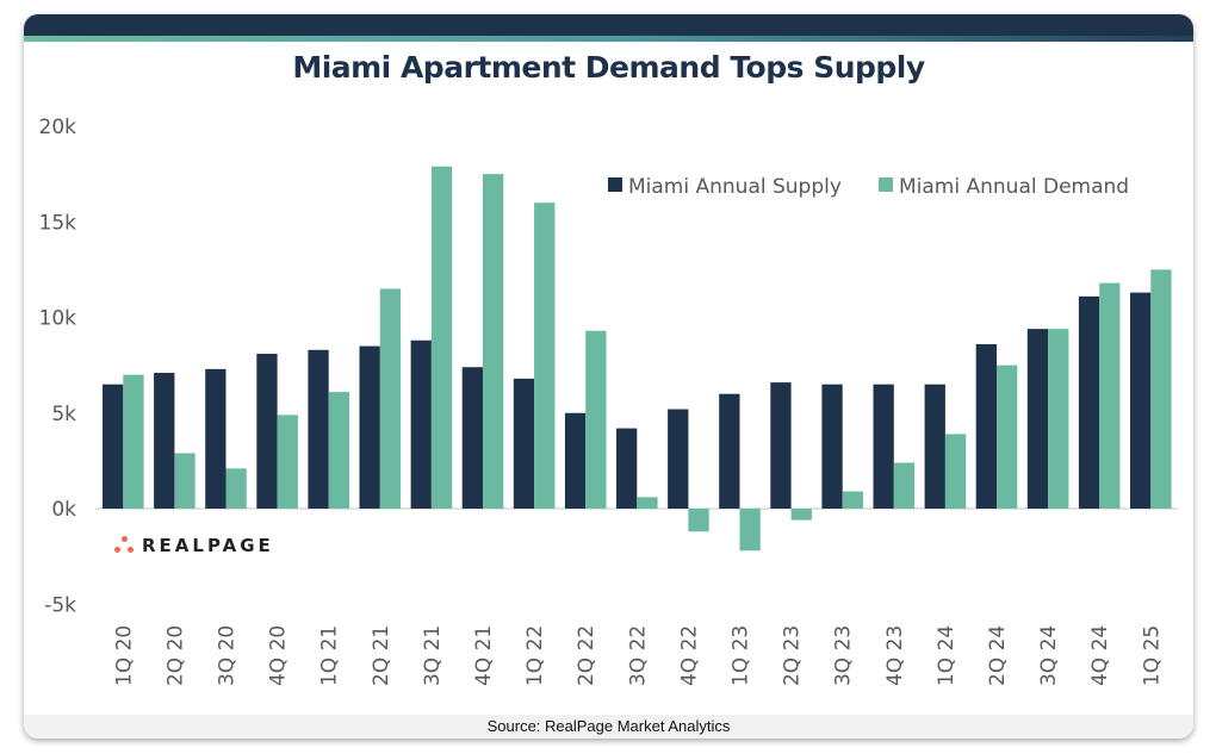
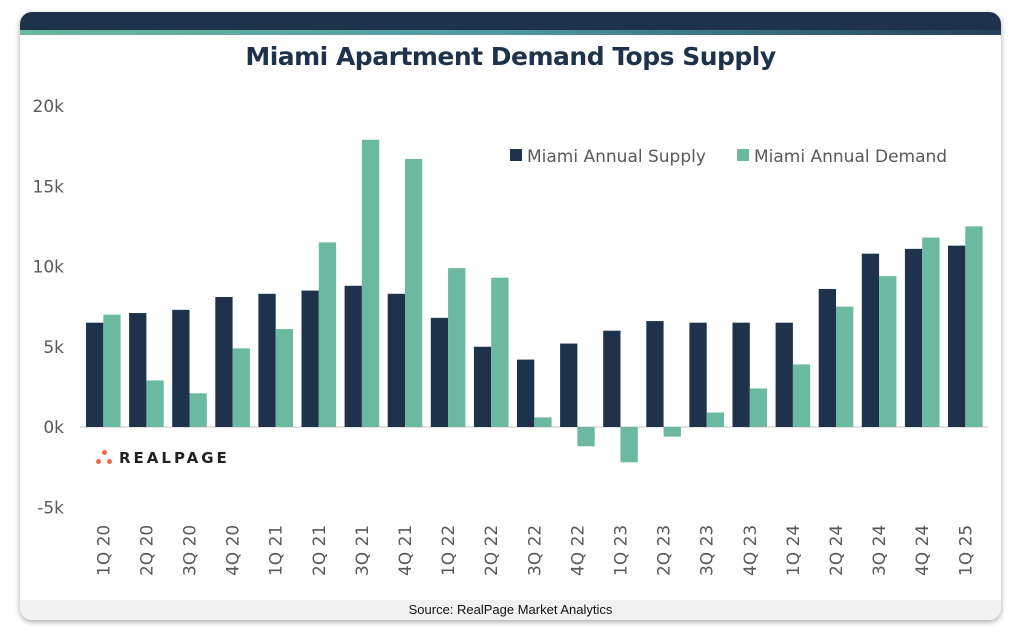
Miami Annual Supply/4Q 21: 7.4k -> 8.3k
Miami Annual Demand/4Q 21: 17.5k -> 16.7k
Miami Annual Demand/1Q 22: 16.0k -> 9.9k
Miami Annual Supply/3Q 24: 9.4k -> 10.8k
